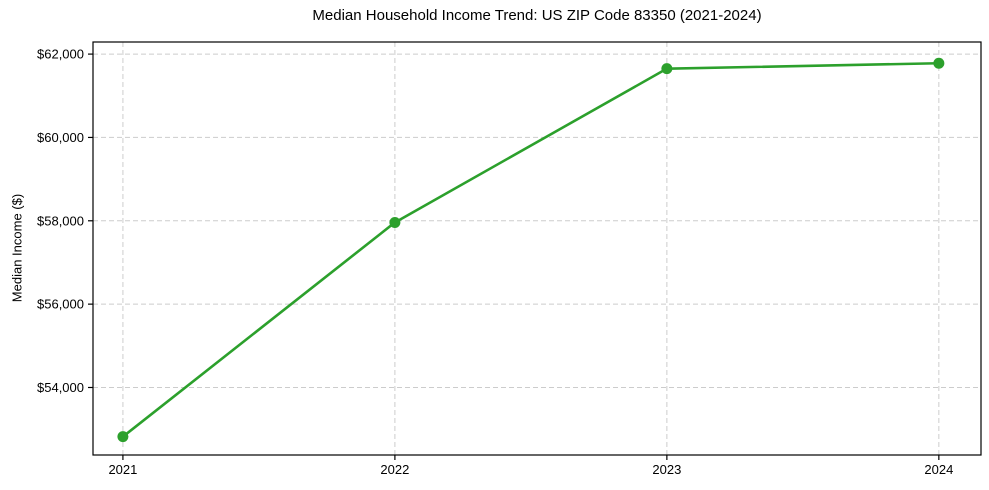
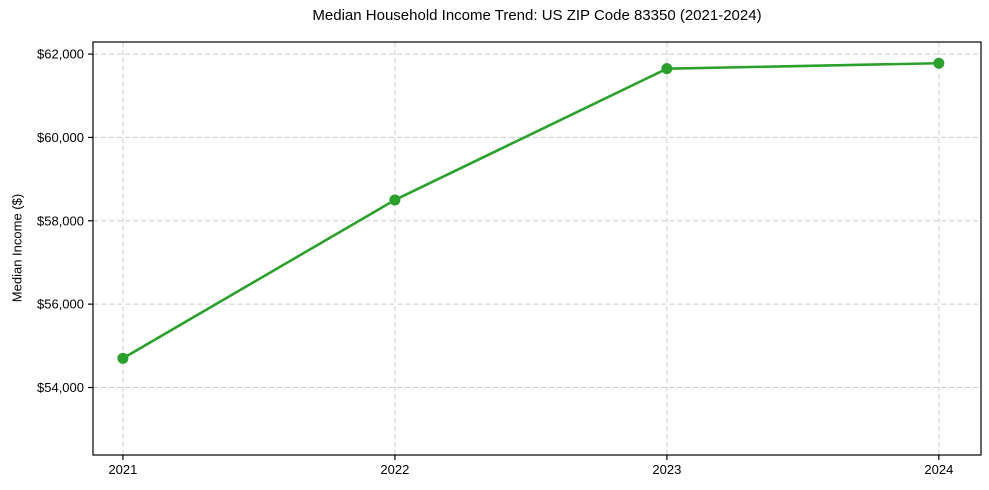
2021: $52800 -> $54700
2022: $58000 -> $58500
